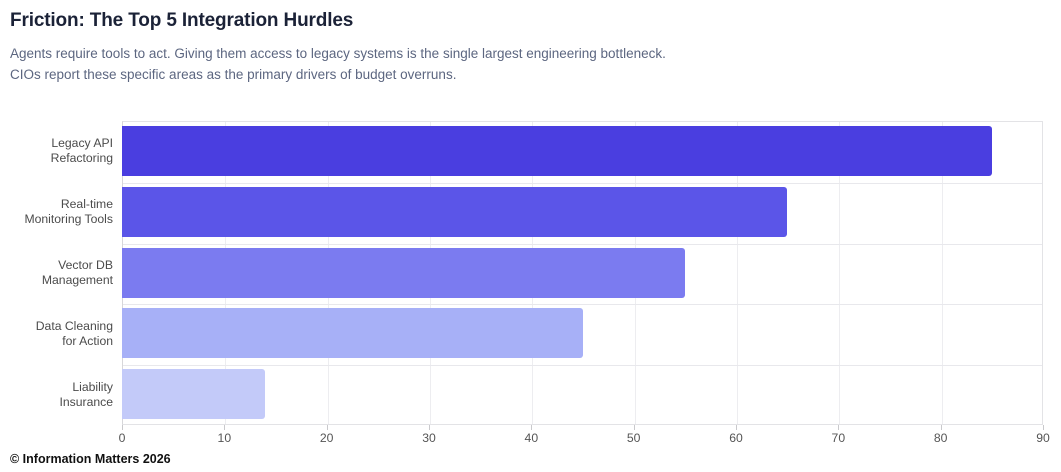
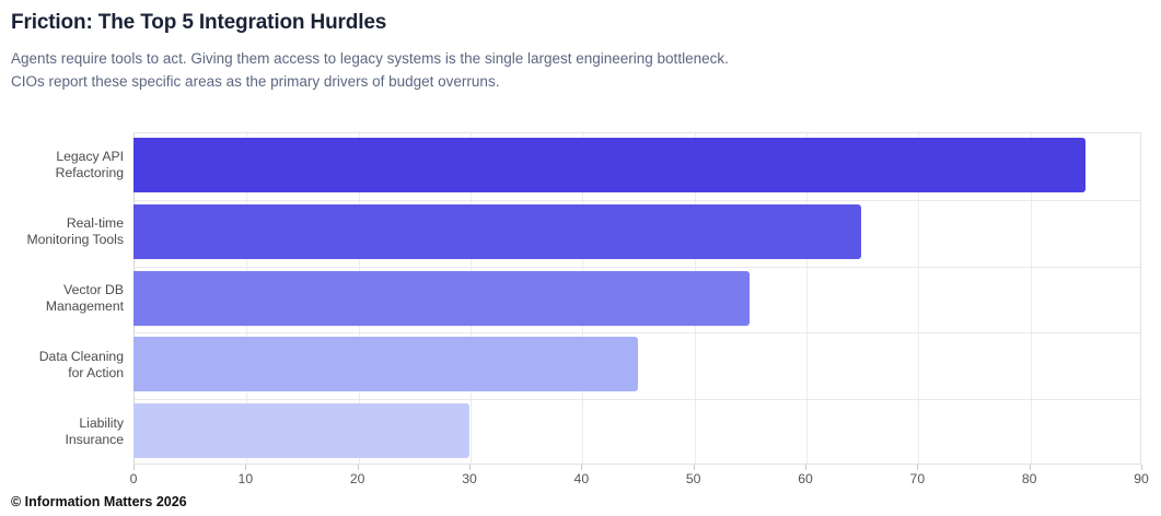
Liability Insurance: 14 -> 30
